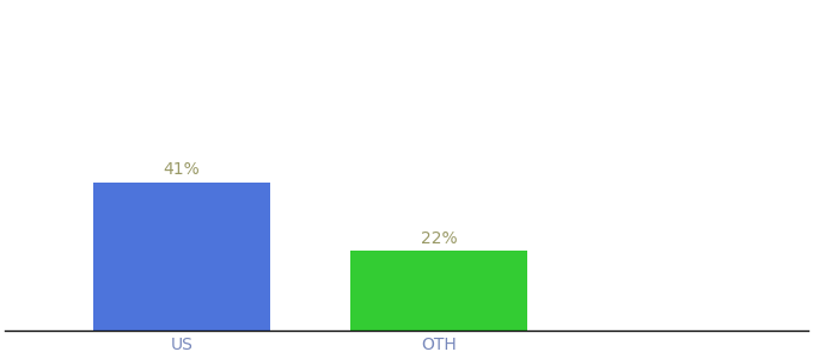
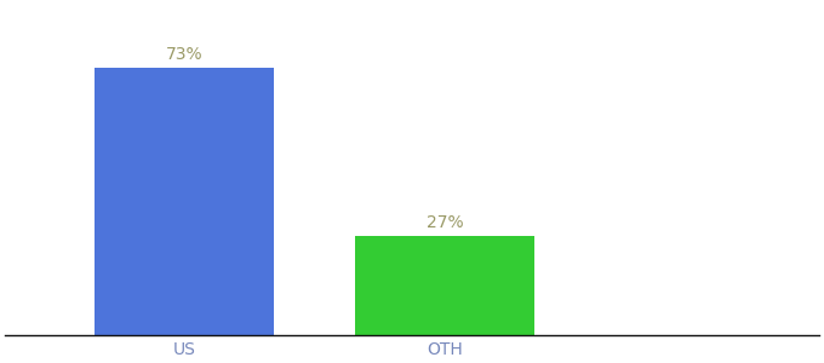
US: 41% -> 73%
OTH: 22% -> 27%
